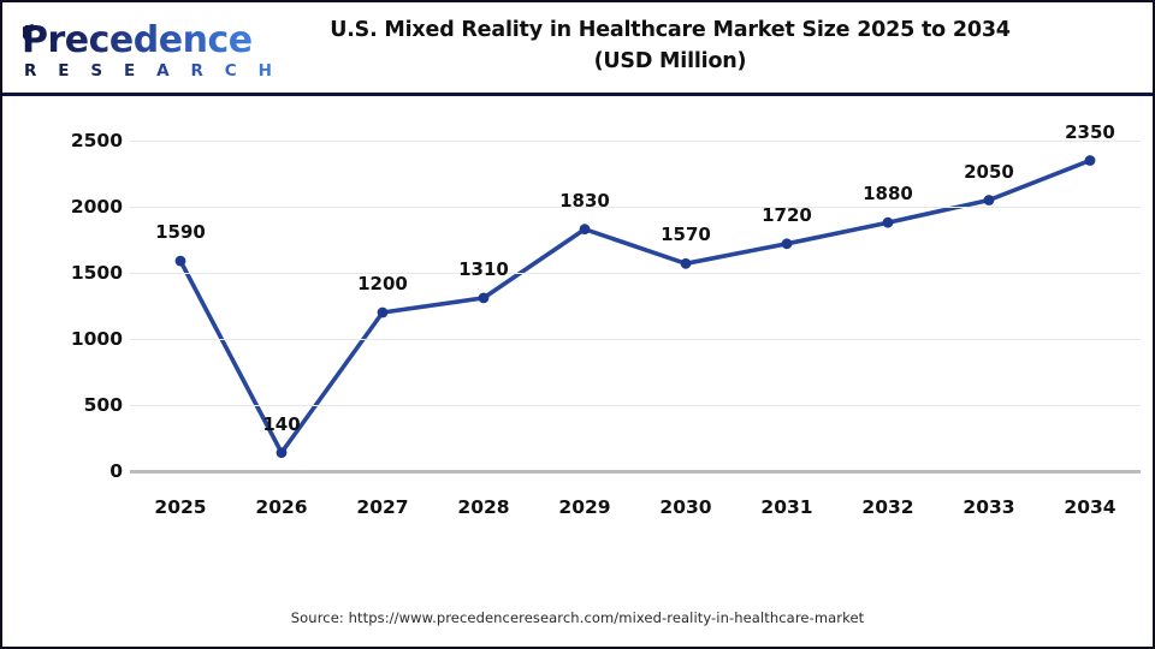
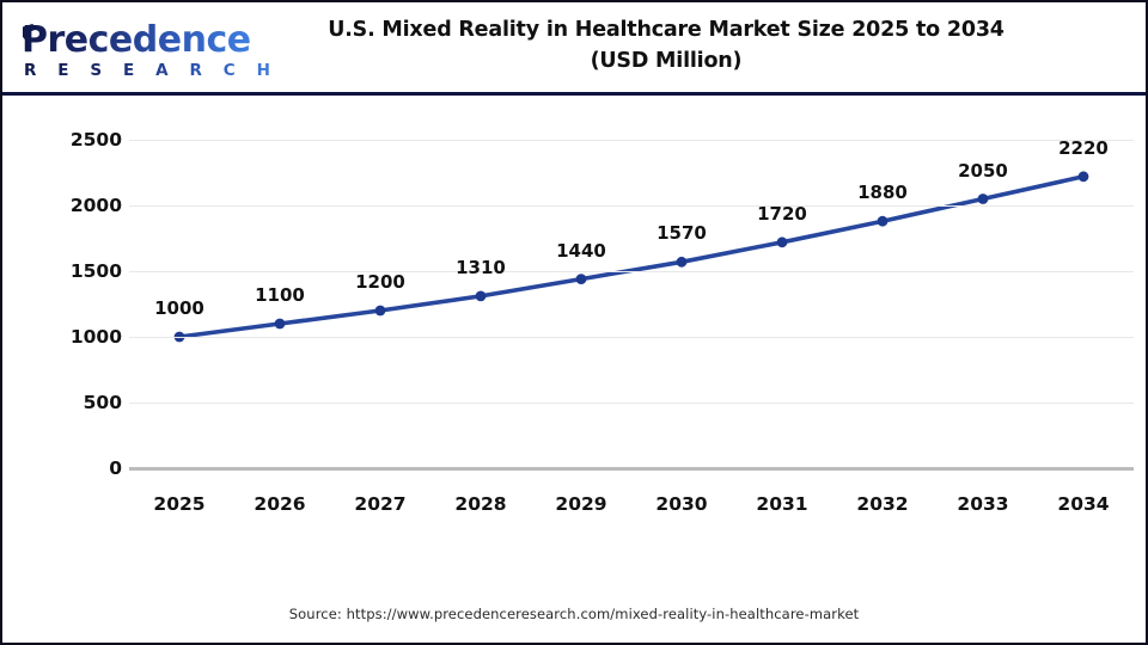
2025: 1590 -> 1000
2026: 140 -> 1100
2029: 1830 -> 1440
2034: 2350 -> 2220
